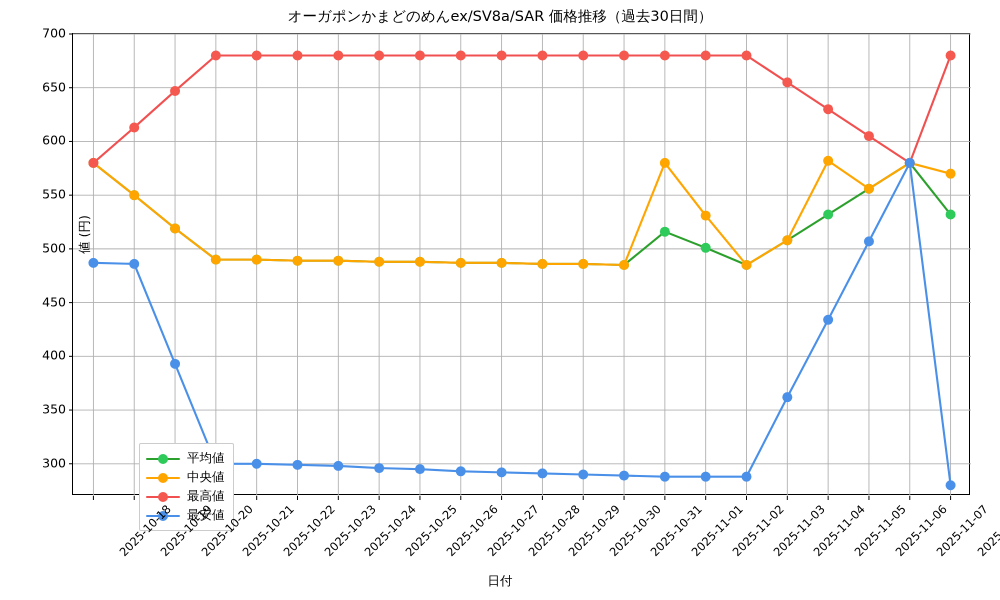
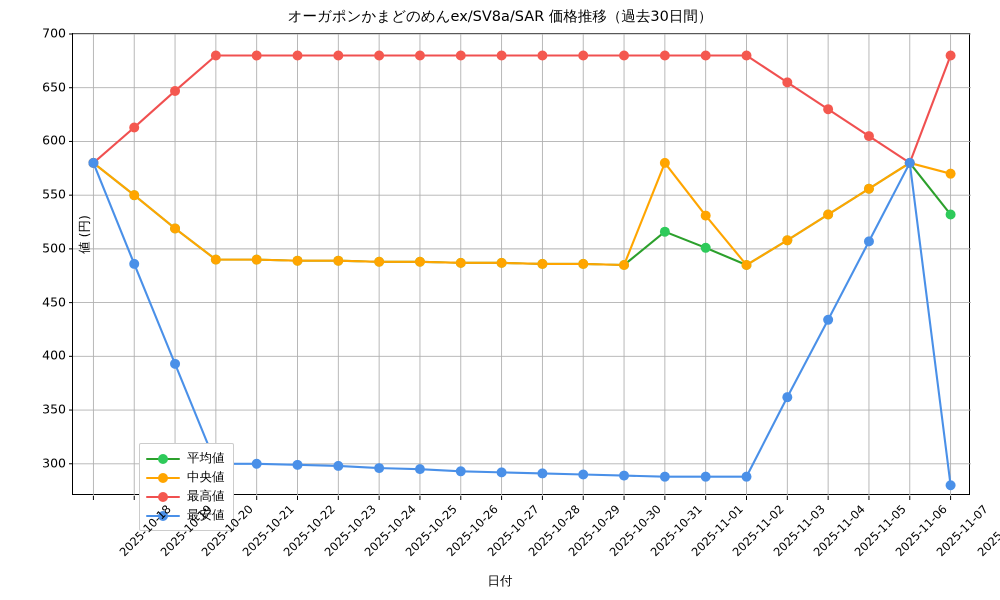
最安値/2025-10-18: 487 -> 580
中央値/2025-11-05: 582 -> 532
